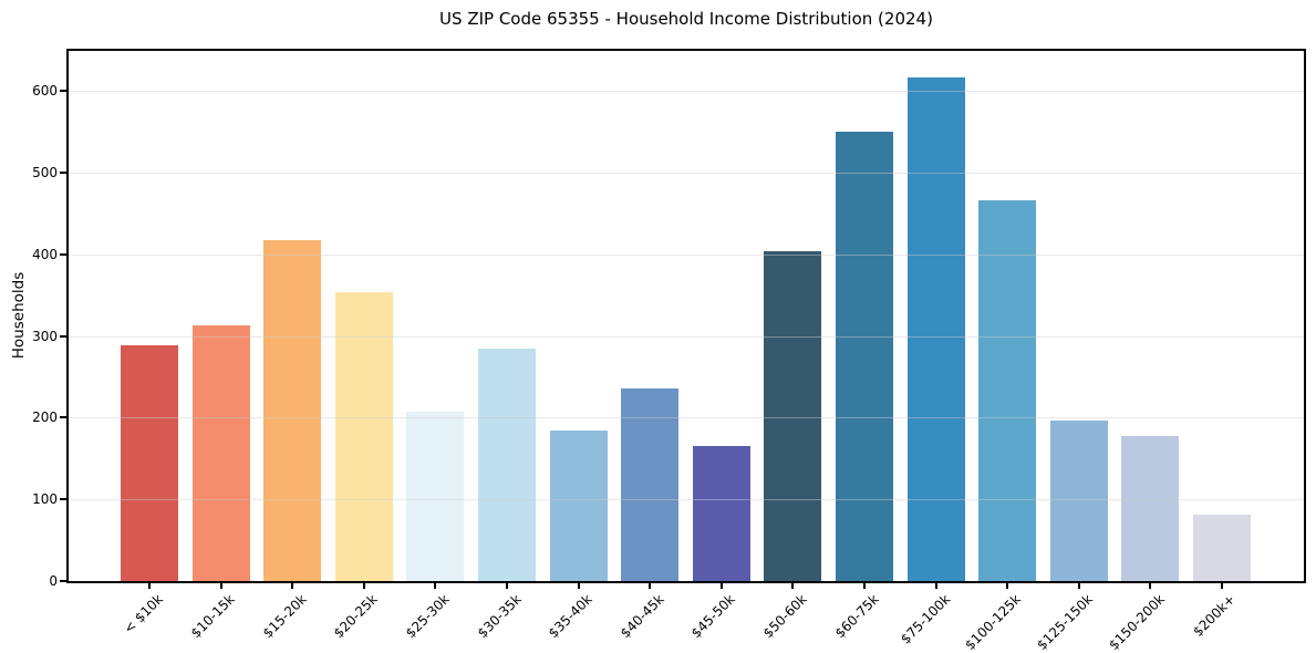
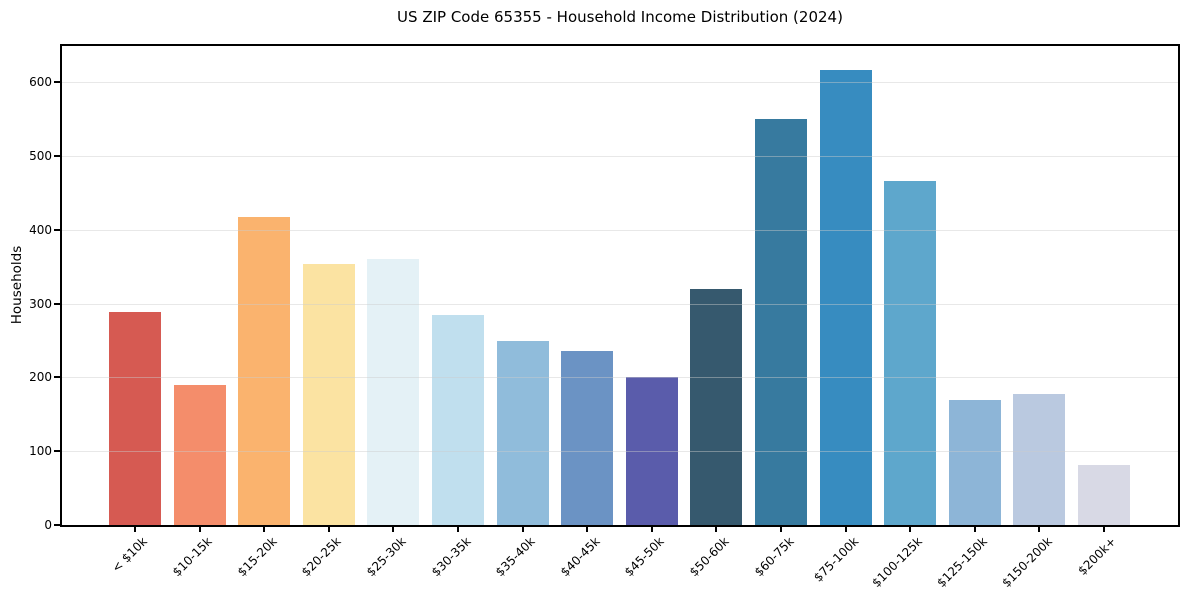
$10-15k: 310 -> 190
$25-30k: 210 -> 360
$35-40k: 180 -> 250
$45-50k: 170 -> 200
$50-60k: 400 -> 320
$125-150k: 200 -> 170
